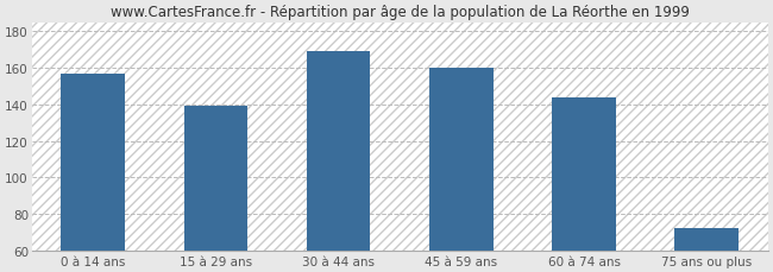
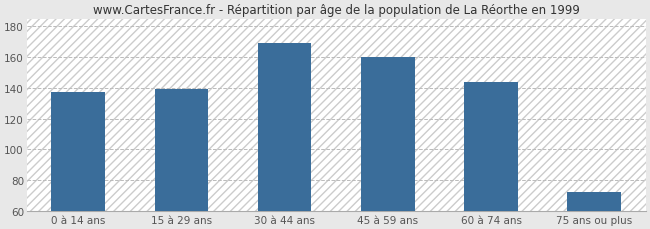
0 à 14 ans: 157 -> 137
